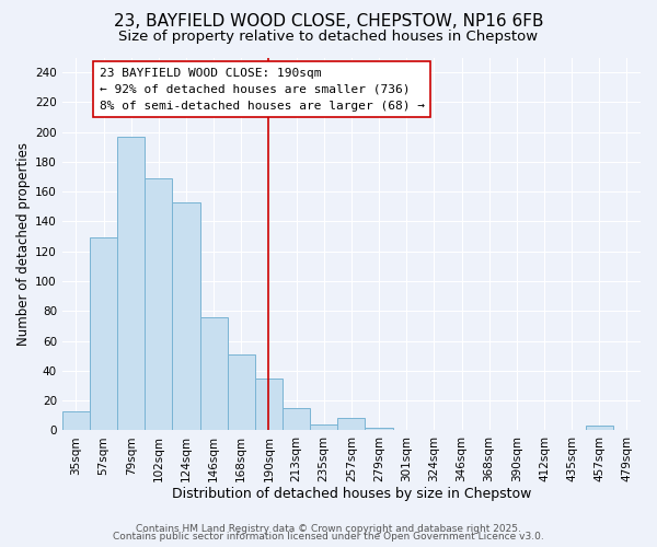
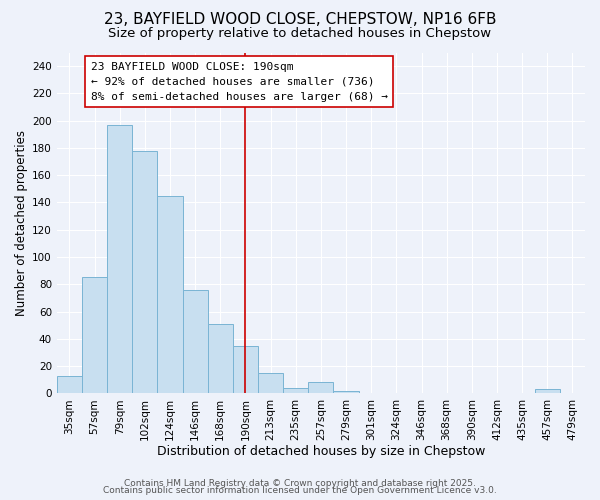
57sqm: 129 -> 85
102sqm: 169 -> 178
124sqm: 153 -> 145
